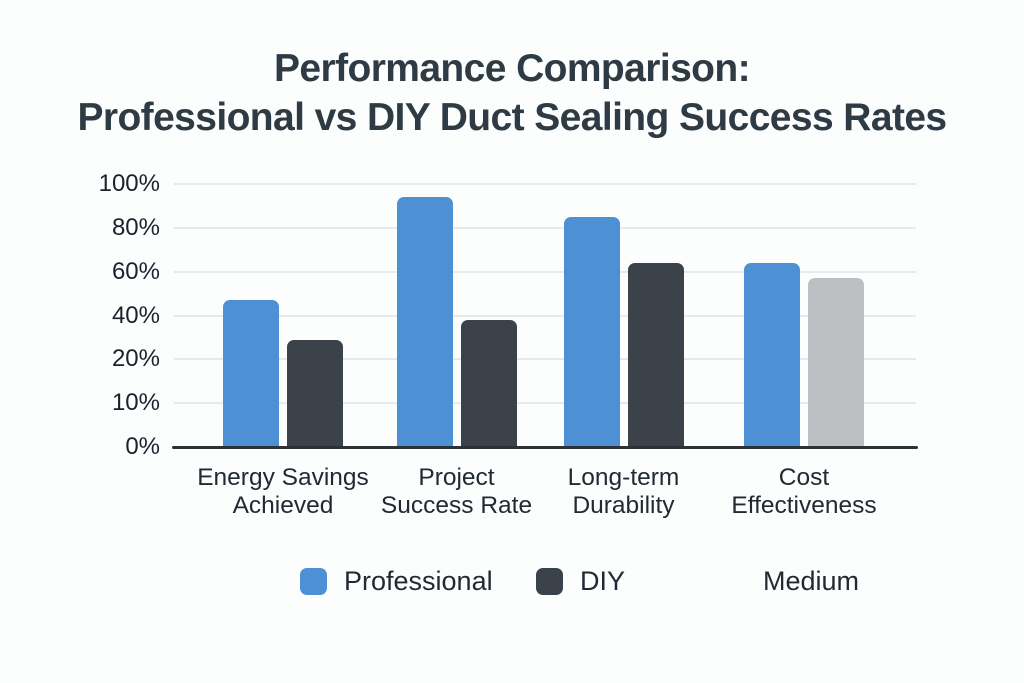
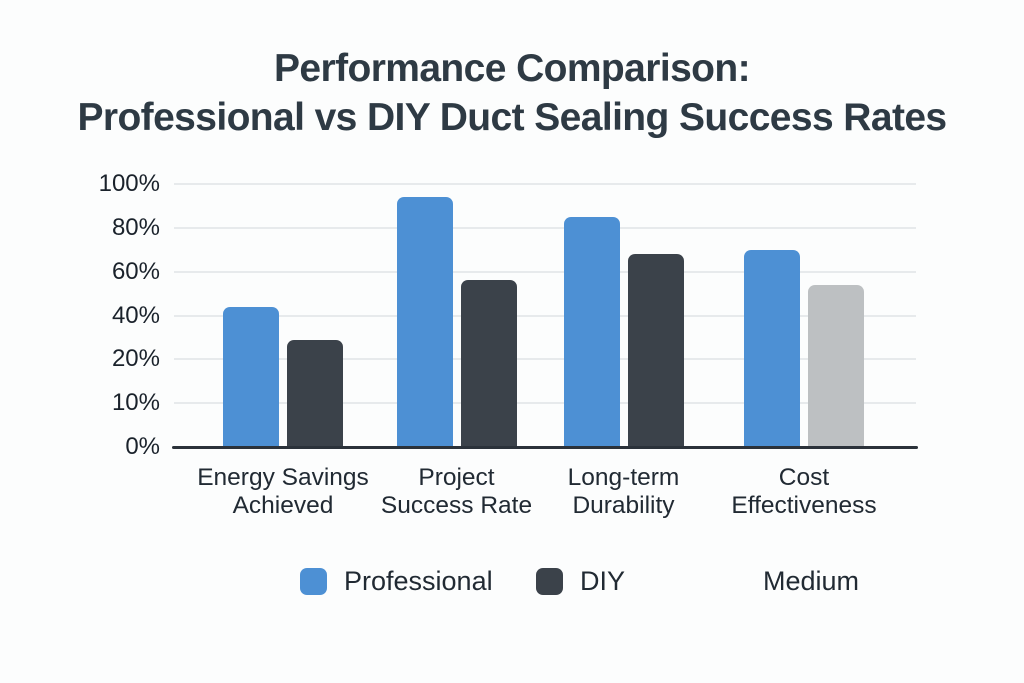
Professional/Energy Savings Achieved: 47% -> 44%
DIY/Project Success Rate: 38% -> 56%
DIY/Long-term Durability: 64% -> 68%
Professional/Cost Effectiveness: 64% -> 70%
DIY/Cost Effectiveness: 57% -> 54%
